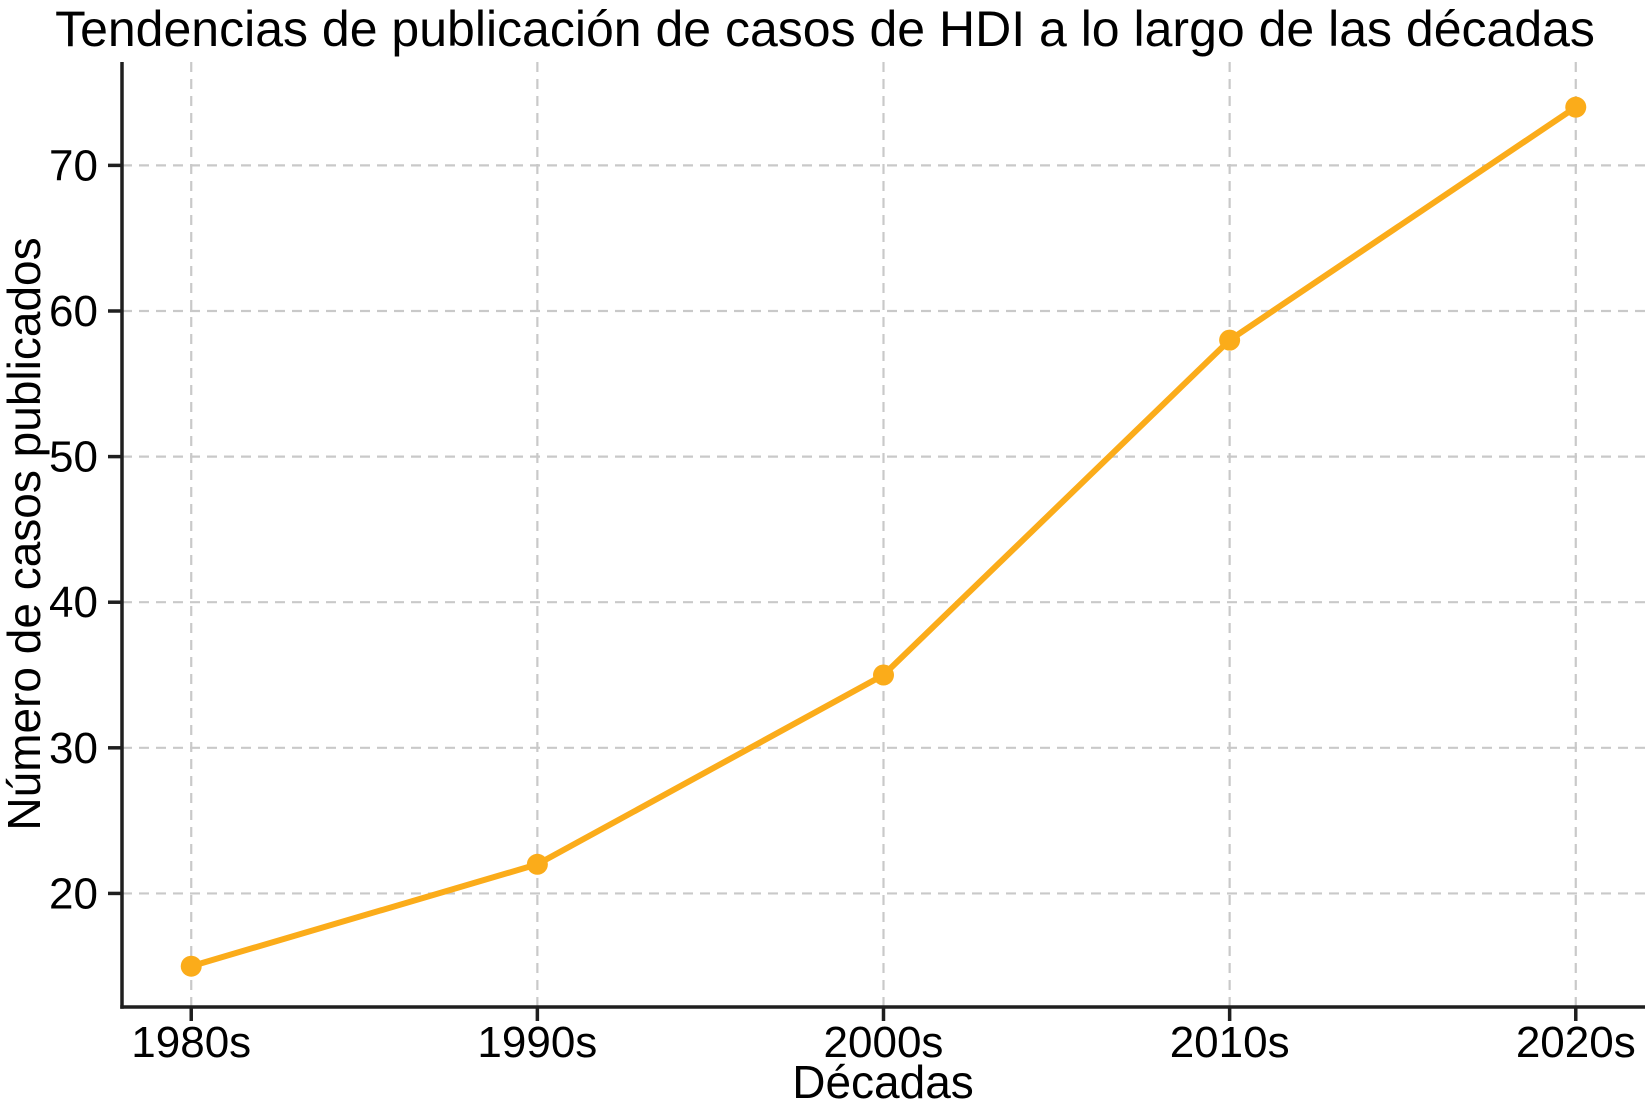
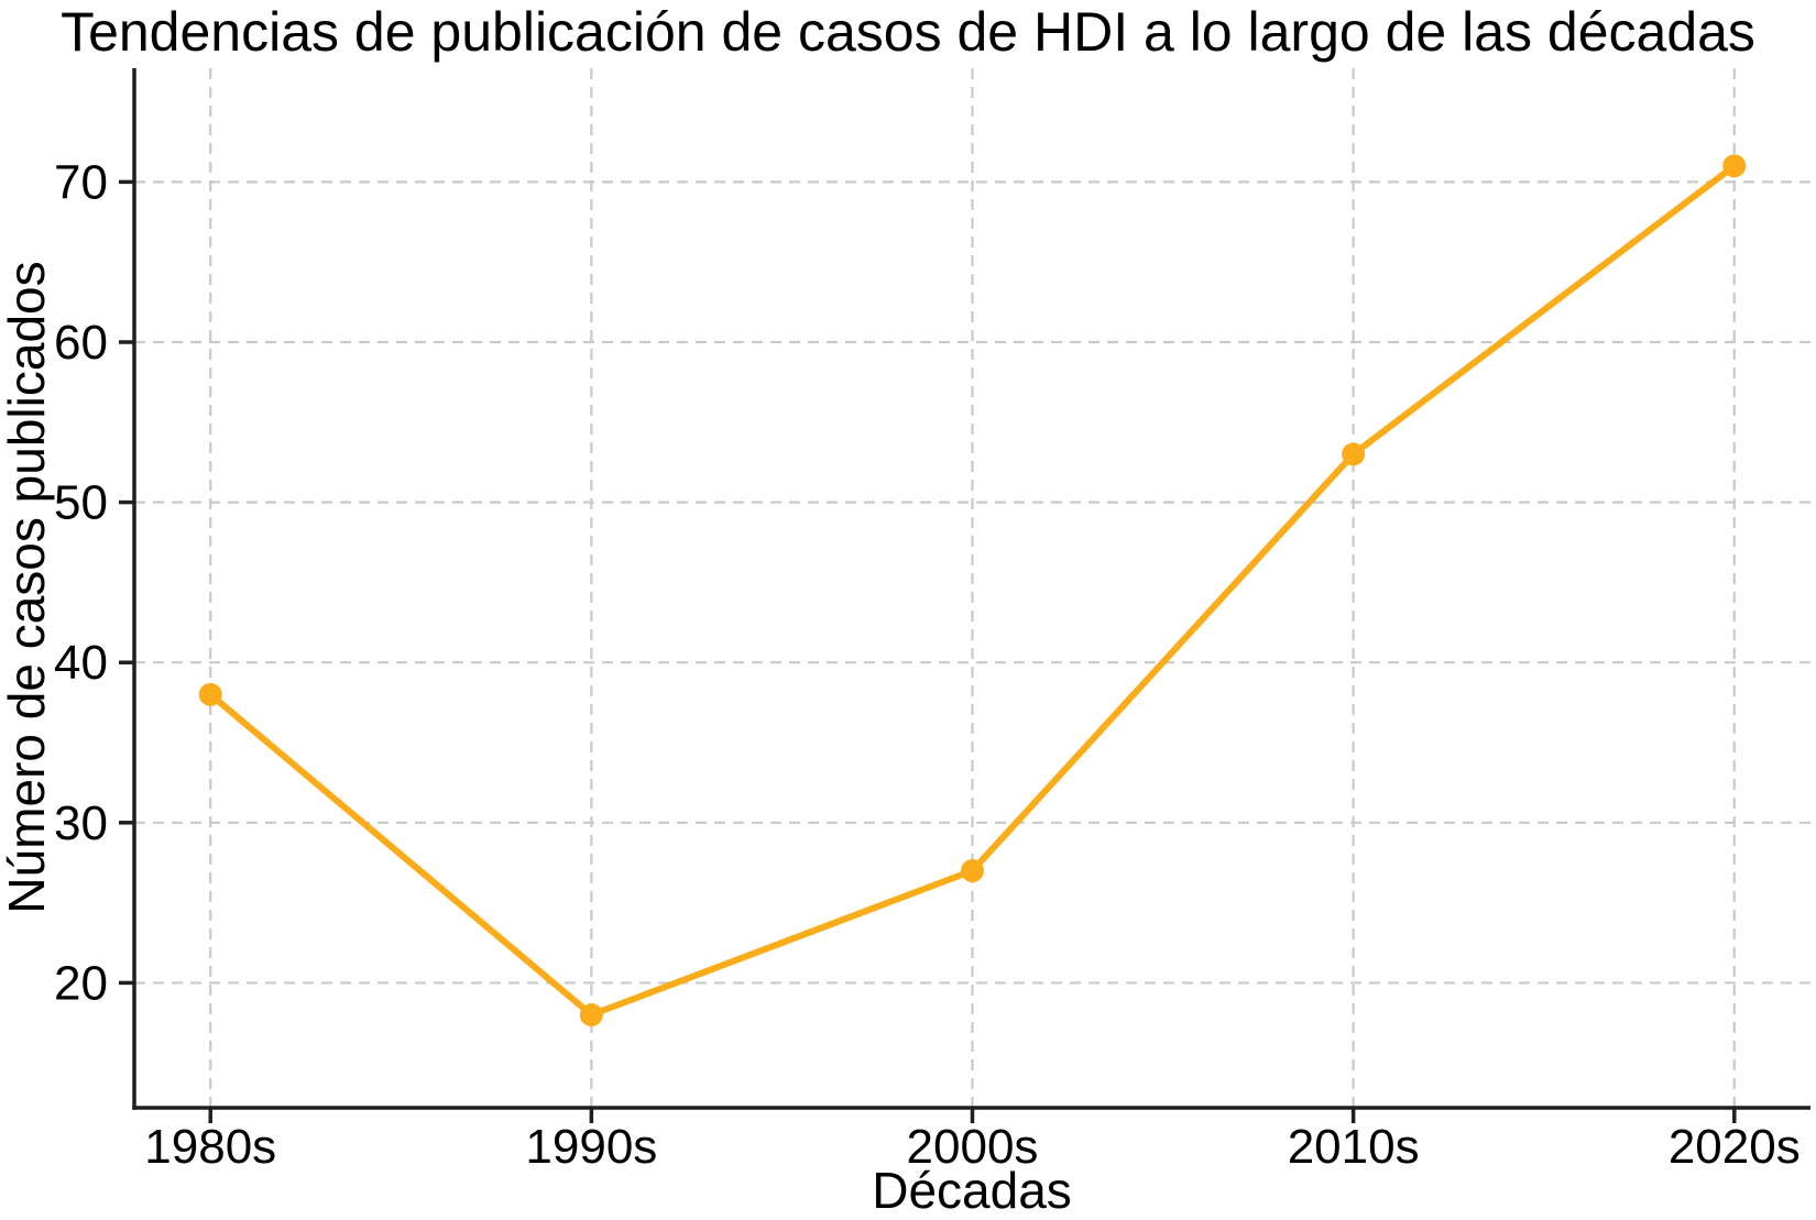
1980s: 15 -> 38
1990s: 22 -> 18
2000s: 35 -> 27
2010s: 58 -> 53
2020s: 74 -> 71
